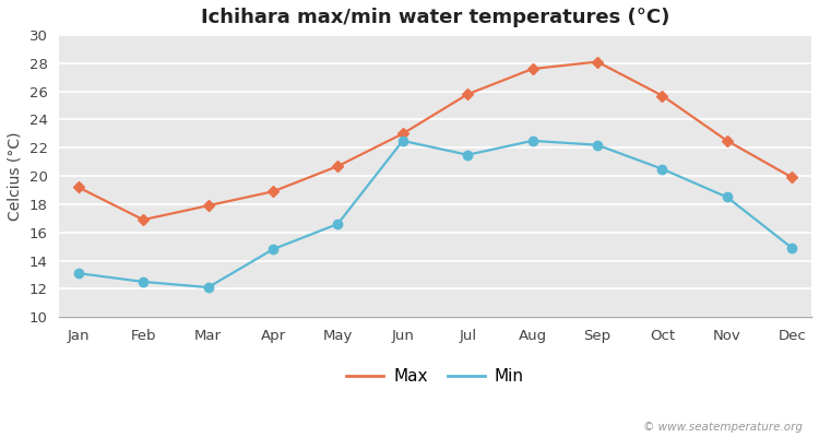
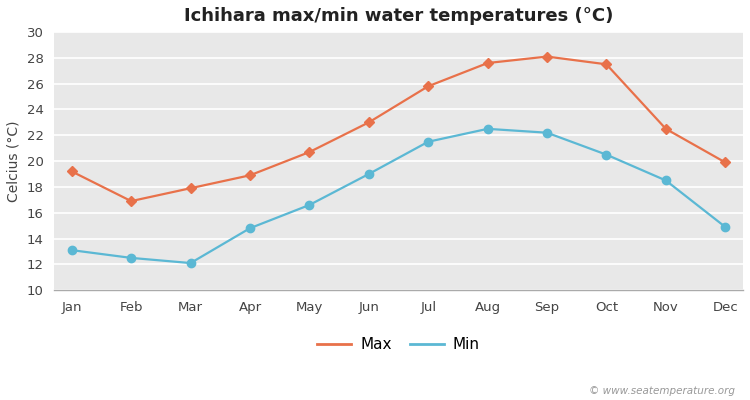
Min/Jun: 22.5 -> 19.0
Max/Oct: 25.7 -> 27.5
